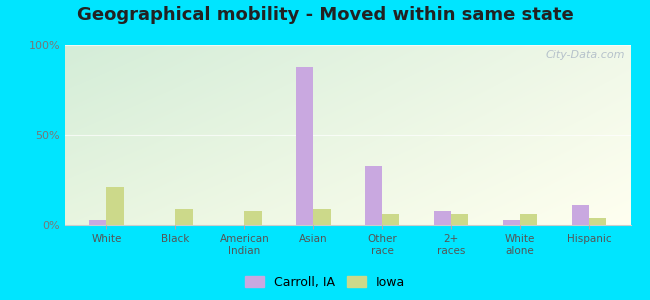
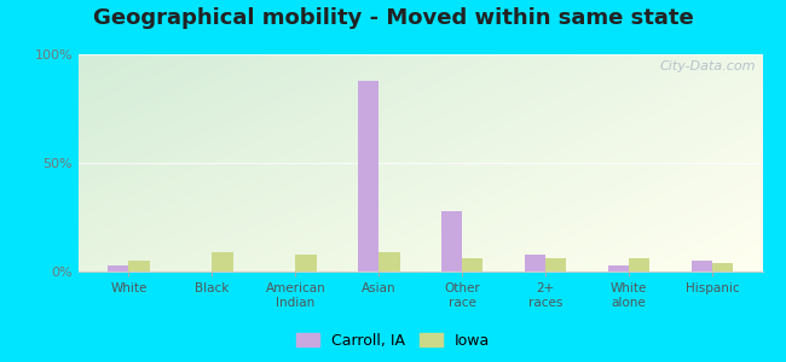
Iowa/White: 21% -> 5%
Carroll, IA/Other race: 33% -> 28%
Carroll, IA/Hispanic: 11% -> 5%
